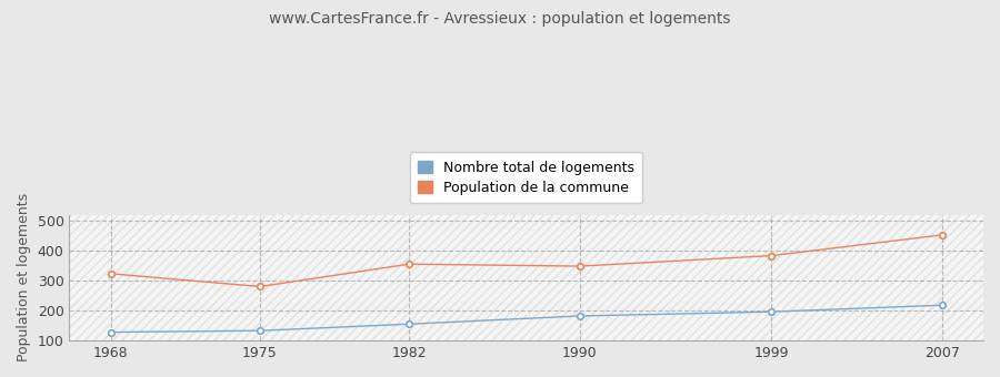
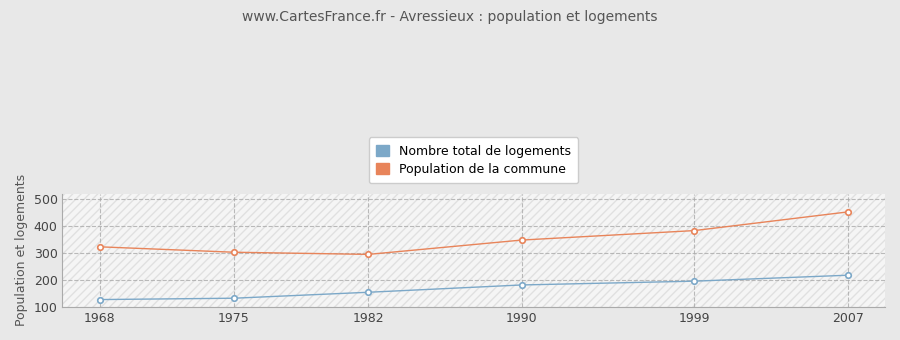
Population de la commune/1975: 280 -> 303
Population de la commune/1982: 355 -> 295
